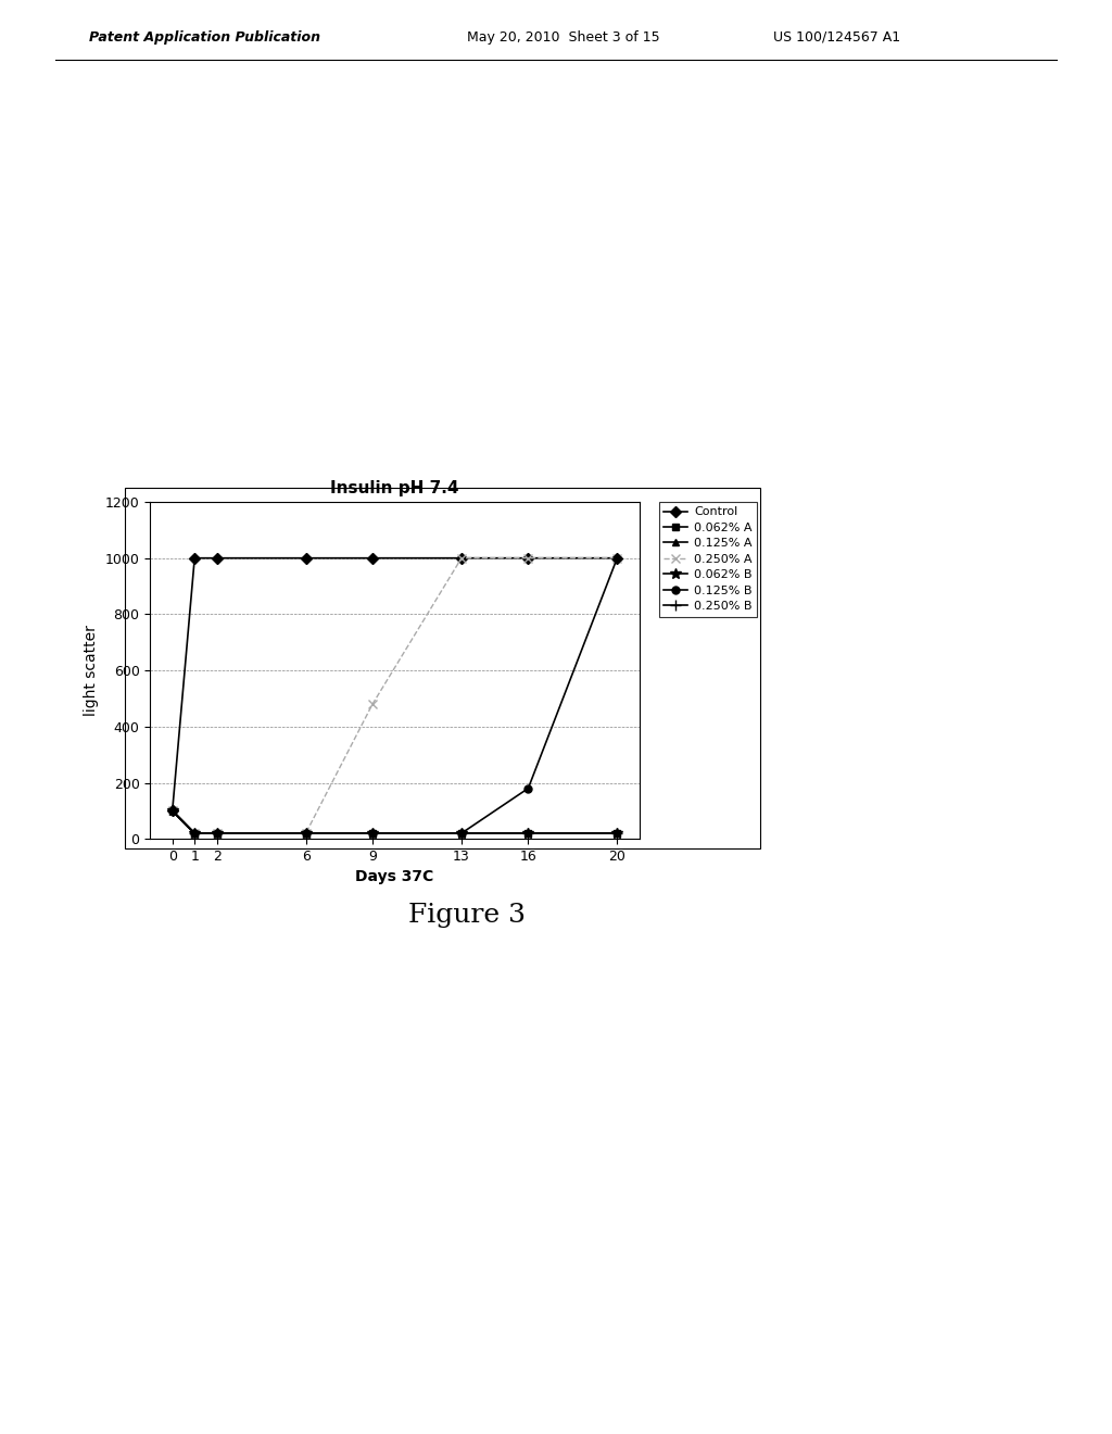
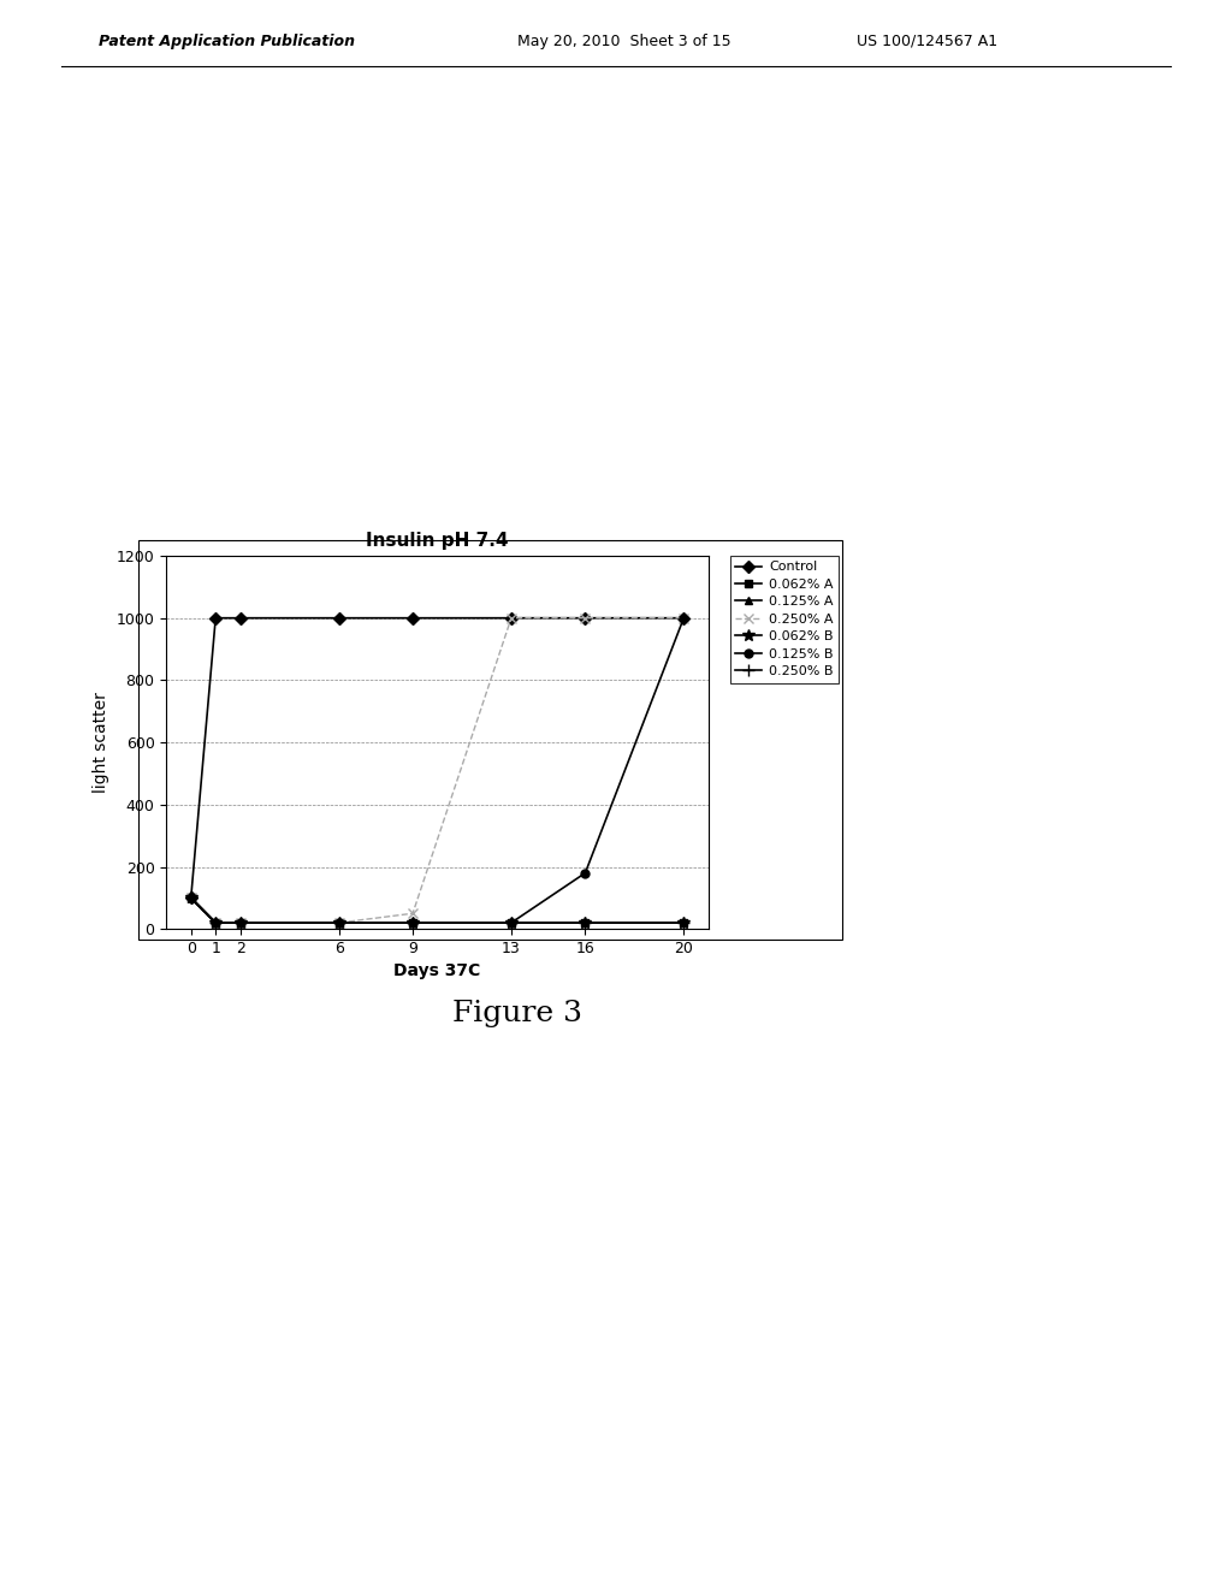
0.250% A/9: 480 -> 50
